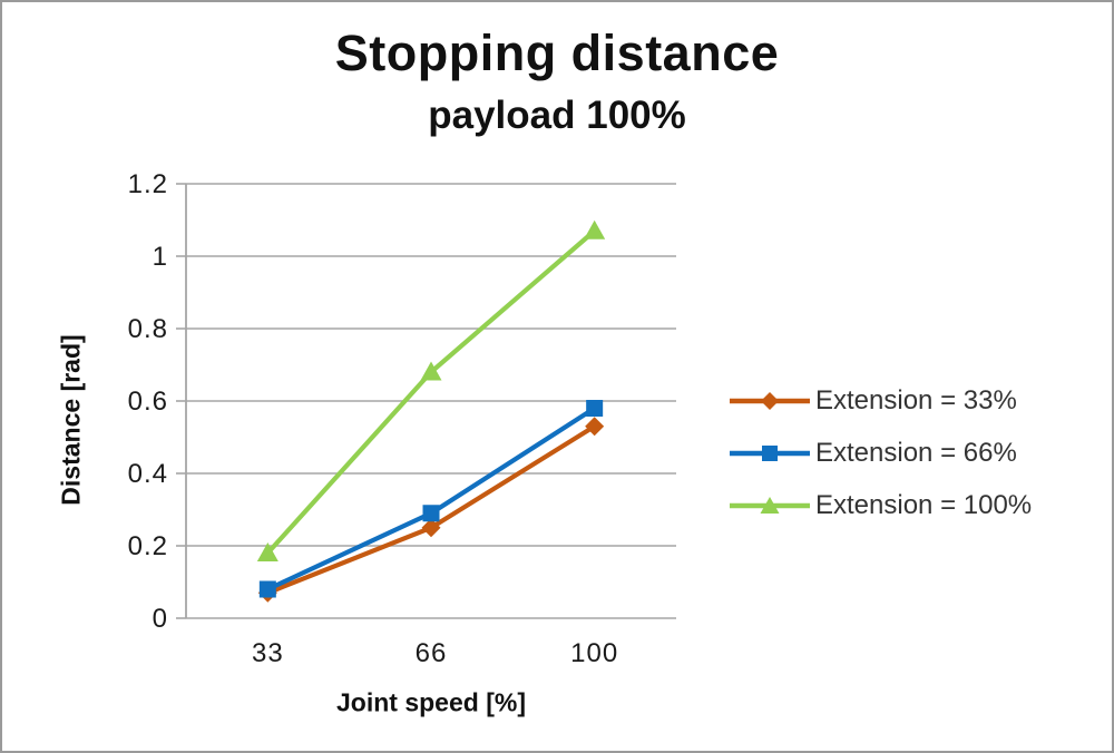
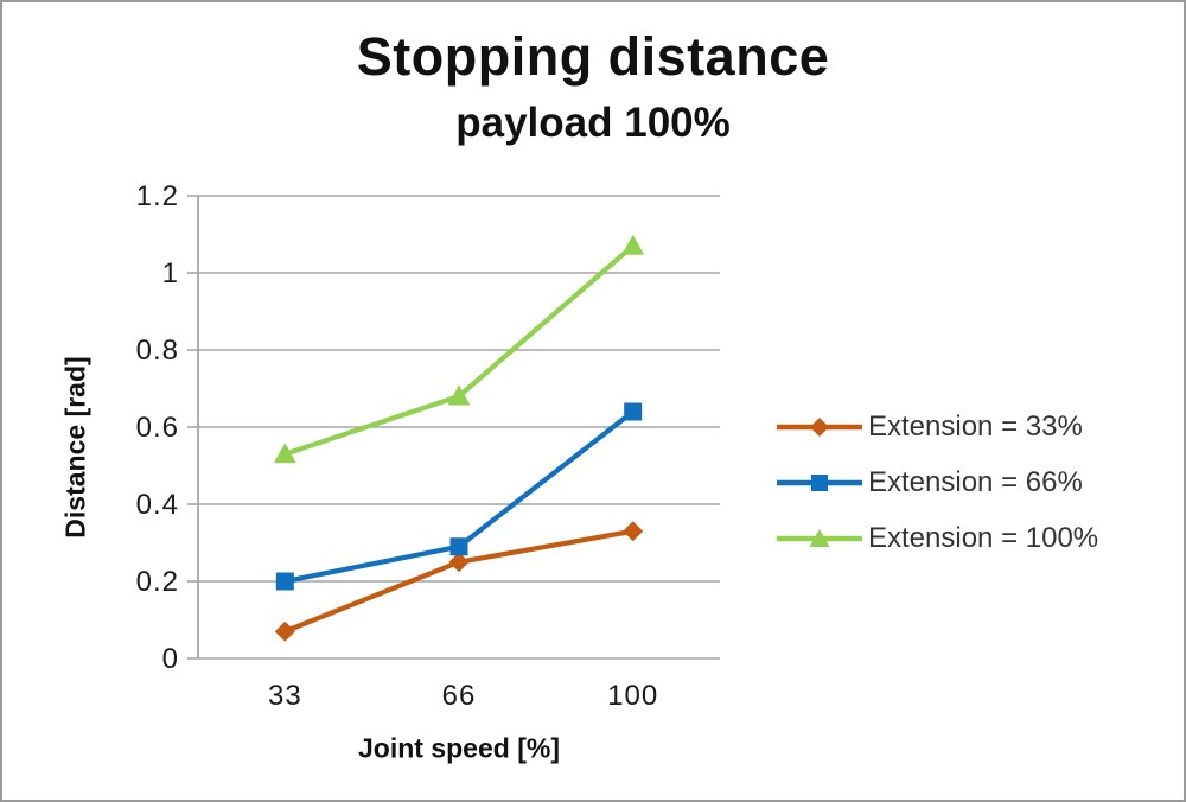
Extension = 66%/33: 0.08 -> 0.20
Extension = 100%/33: 0.18 -> 0.53
Extension = 33%/100: 0.53 -> 0.33
Extension = 66%/100: 0.58 -> 0.64
